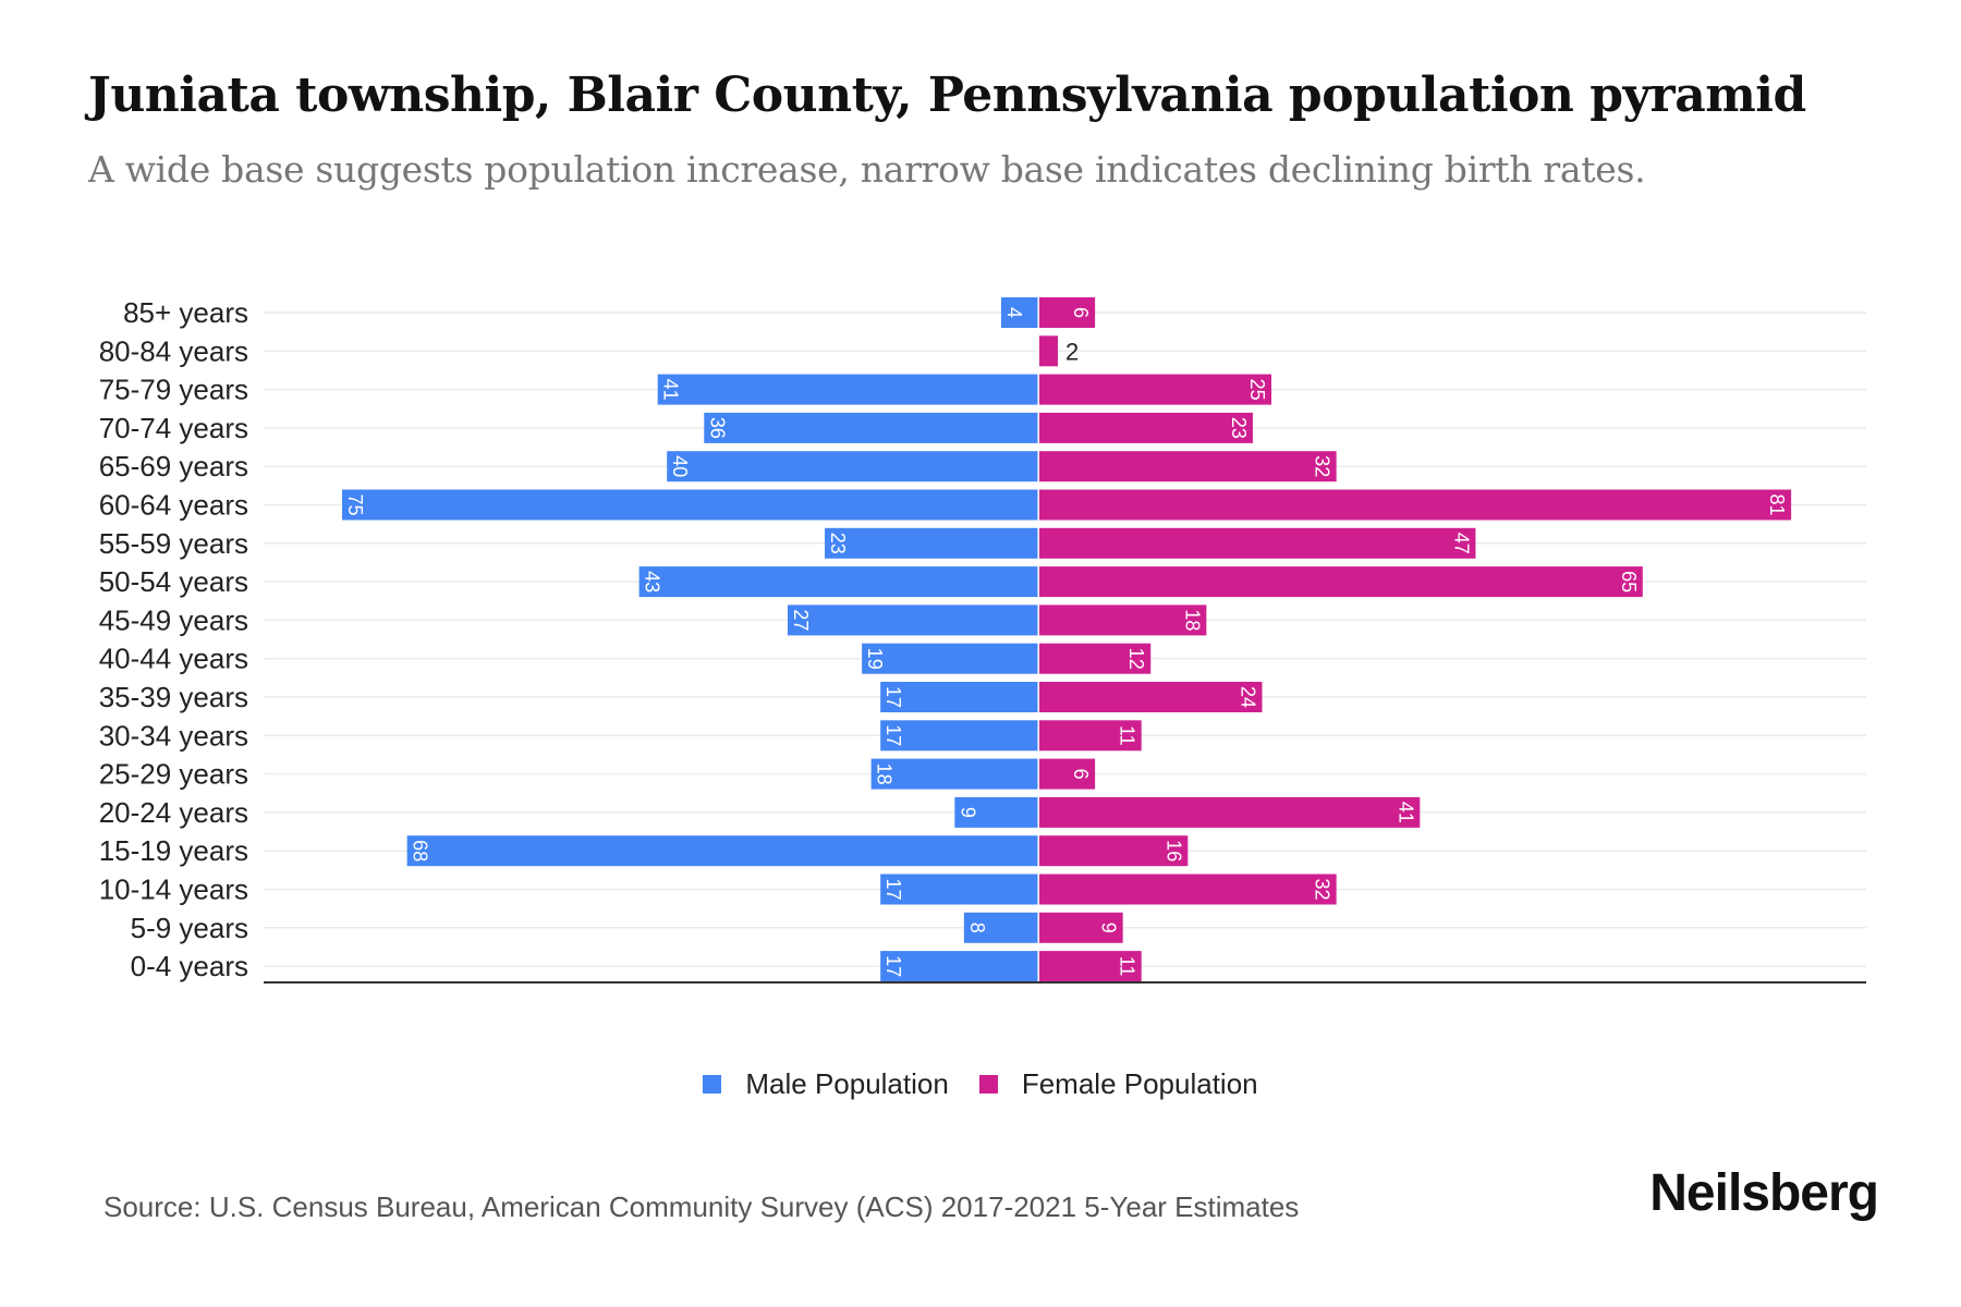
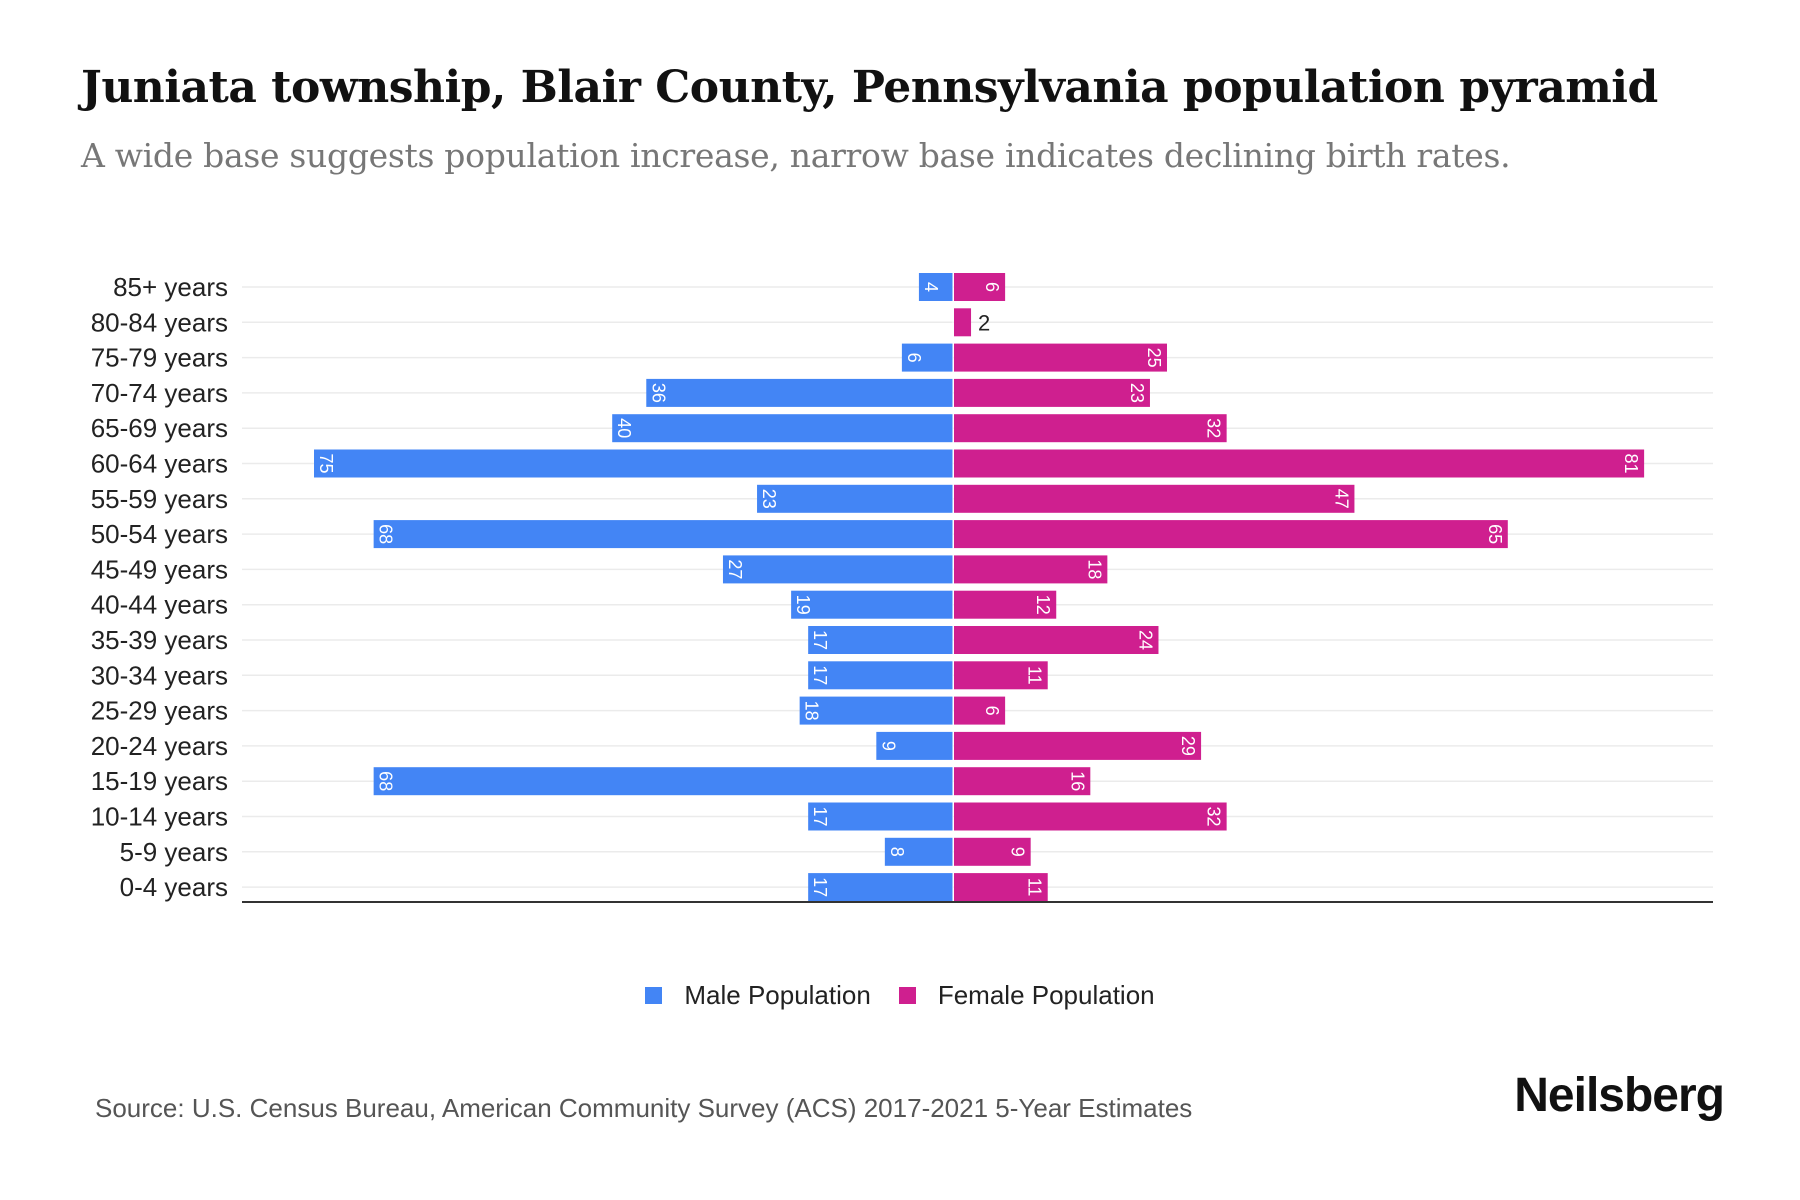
Male Population/75-79 years: 41 -> 6
Male Population/50-54 years: 43 -> 68
Female Population/20-24 years: 41 -> 29
